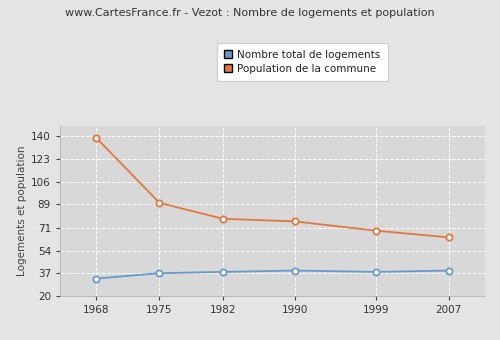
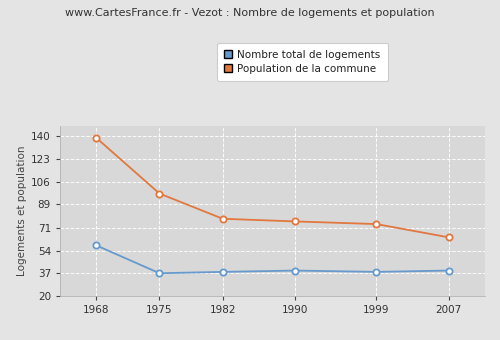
Nombre total de logements/1968: 33 -> 58
Population de la commune/1975: 90 -> 97
Population de la commune/1999: 69 -> 74
